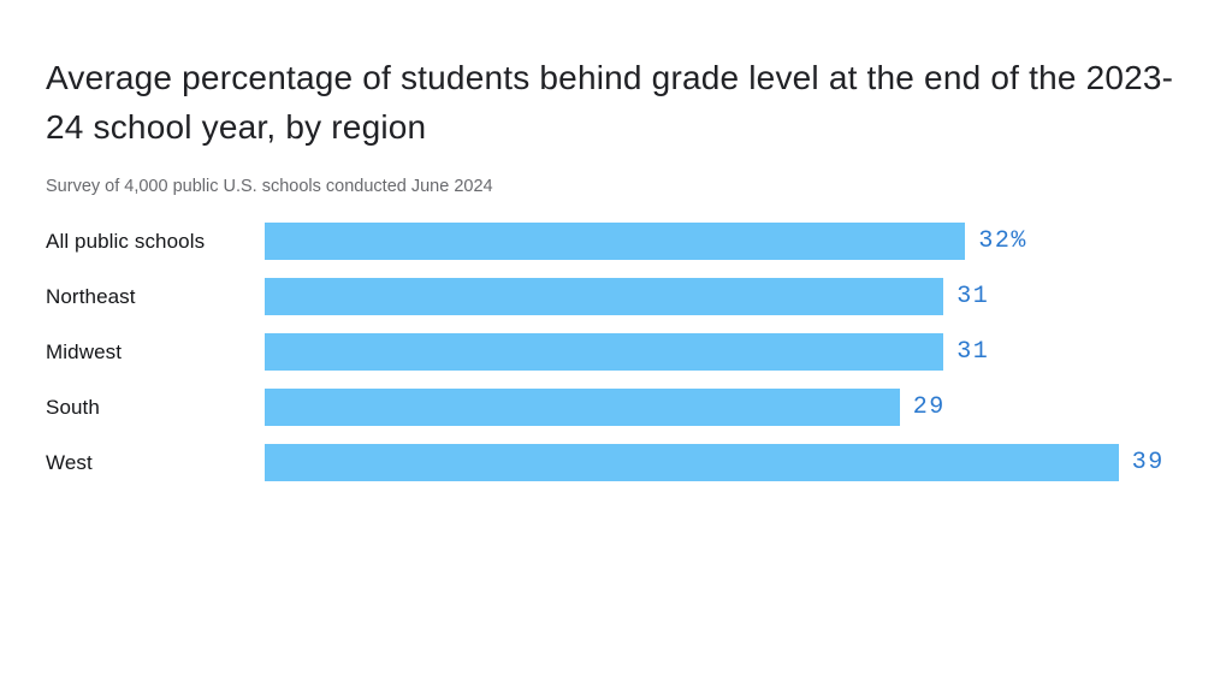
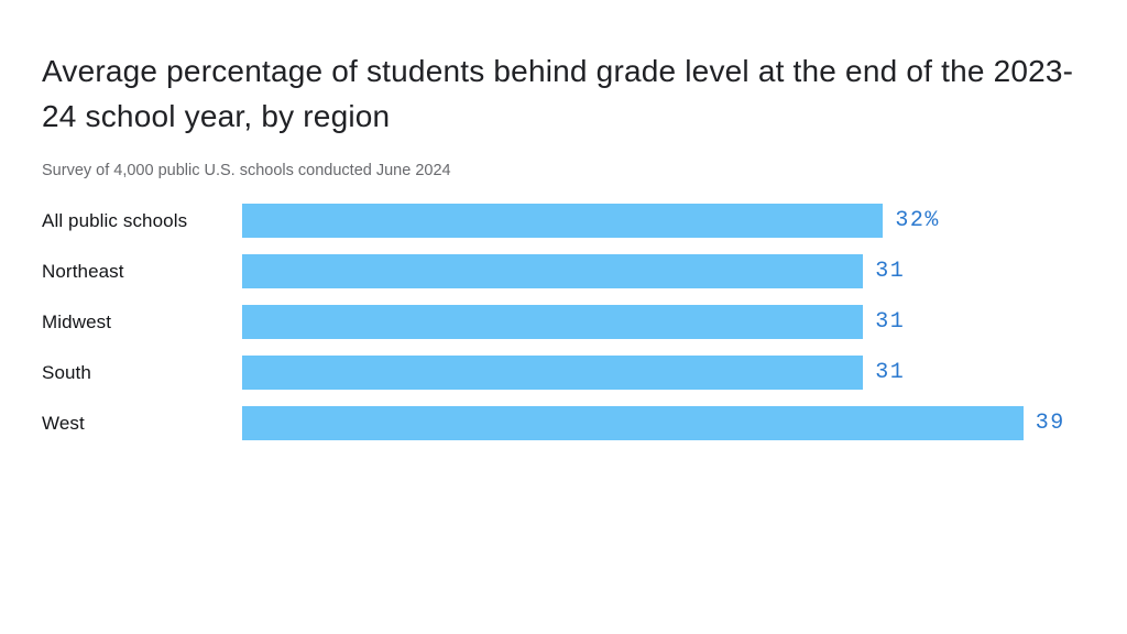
South: 29 -> 31
